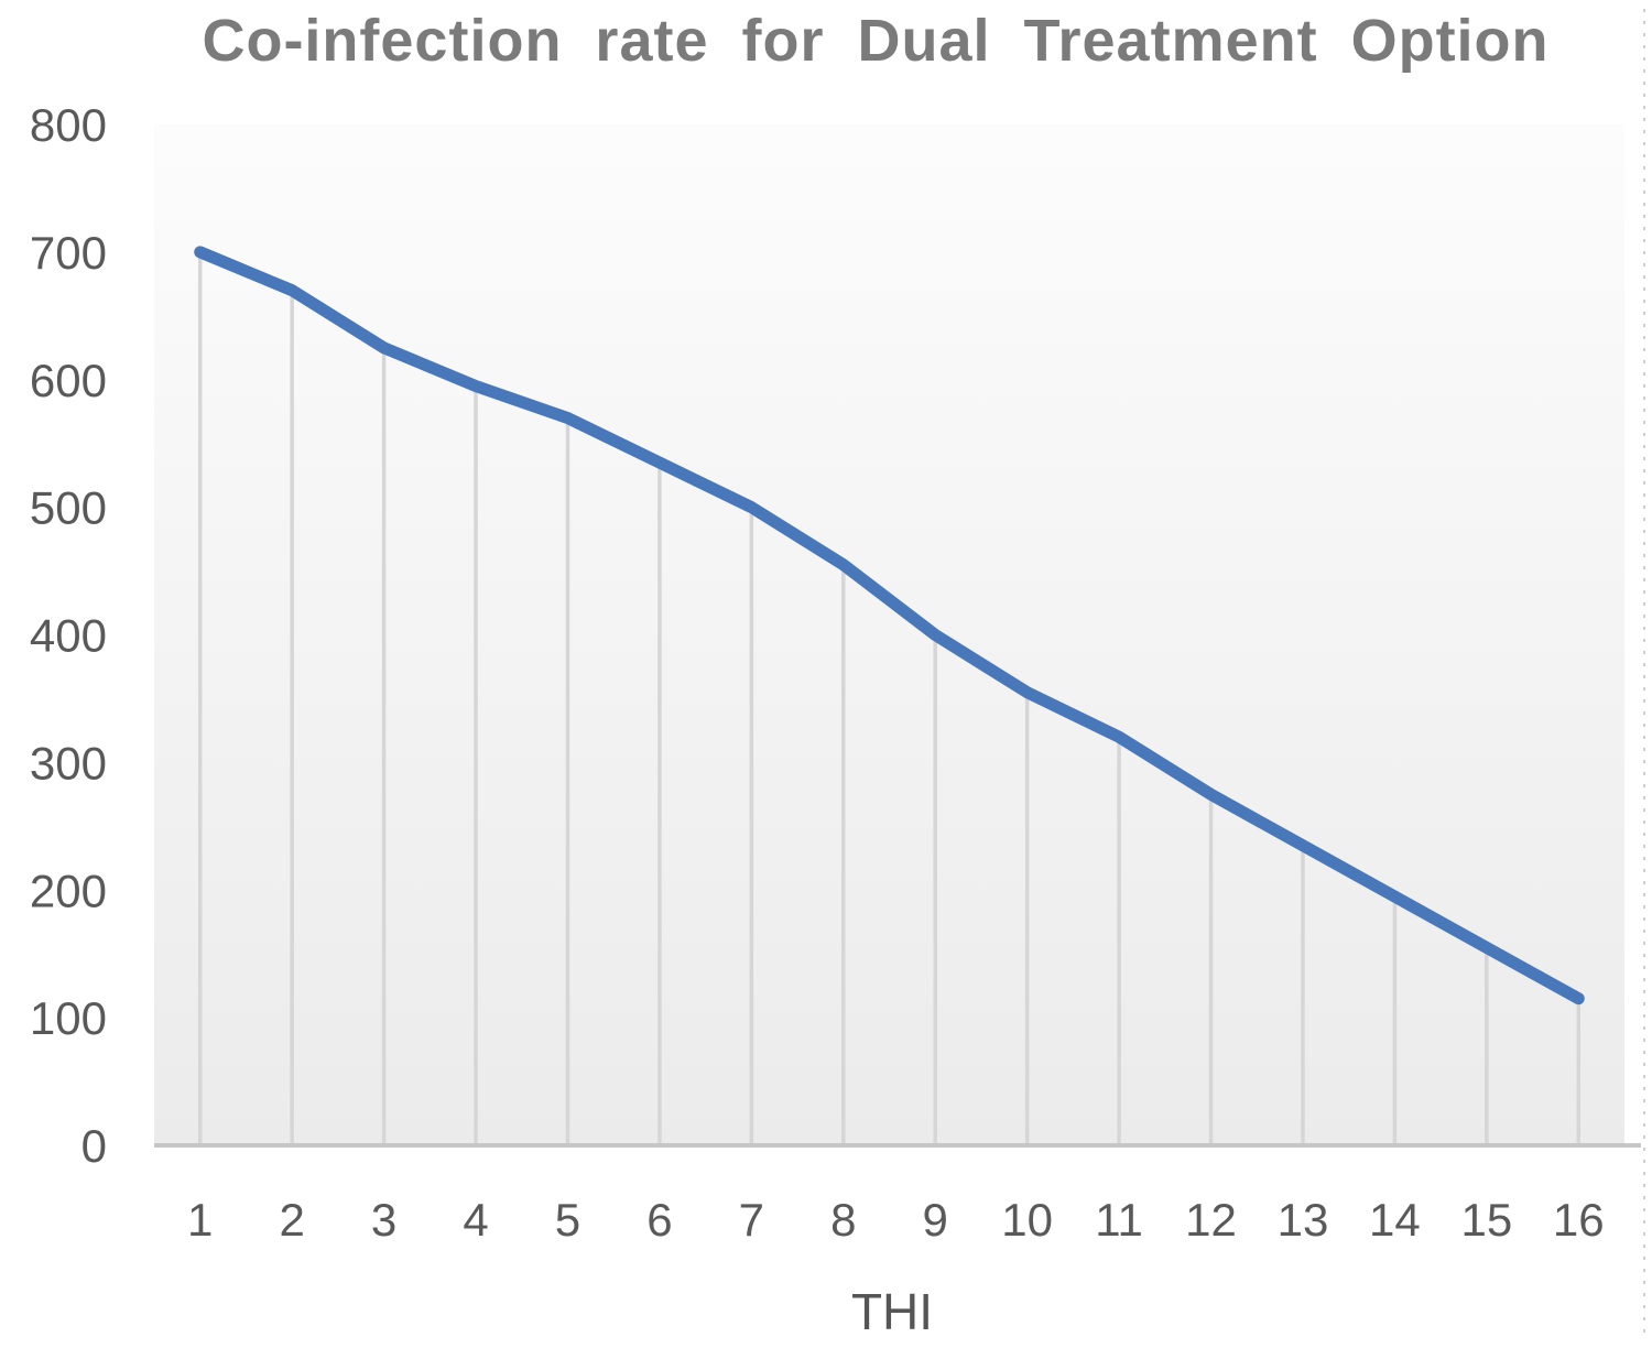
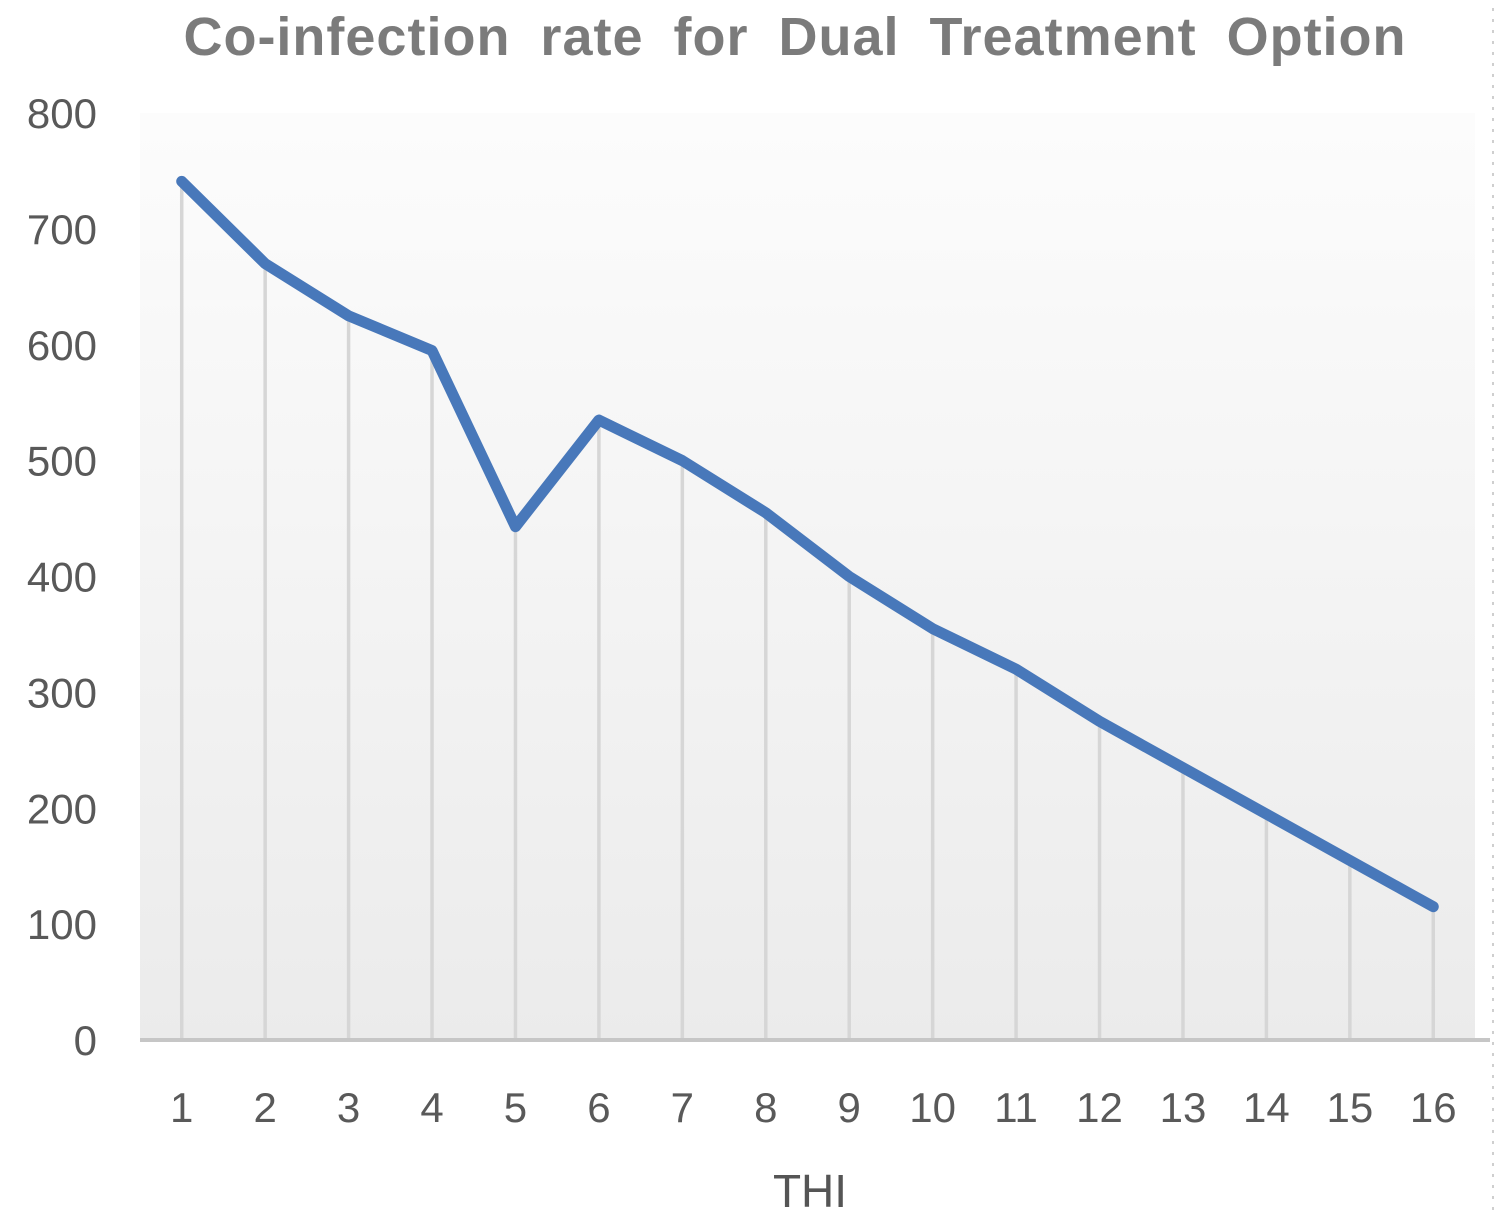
1: 700 -> 741
5: 570 -> 443
